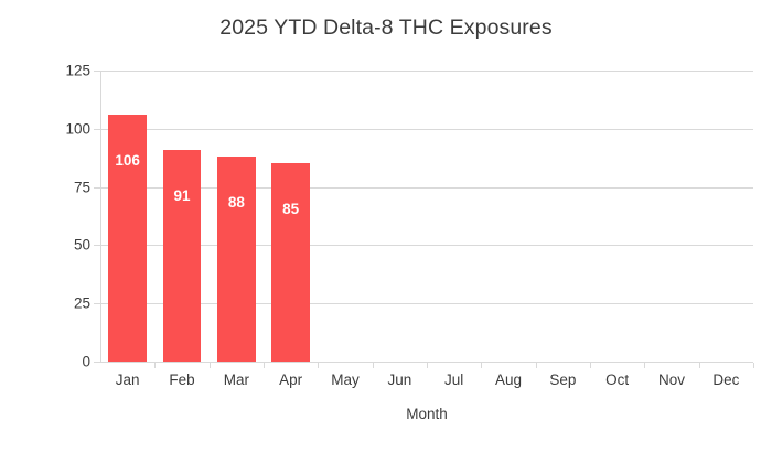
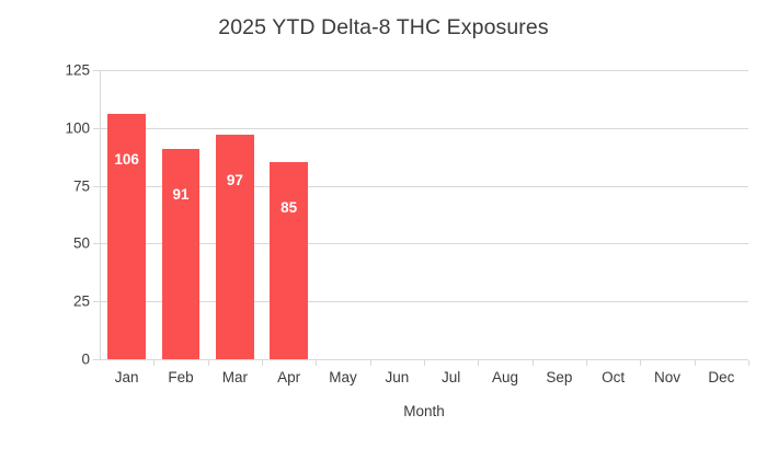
Mar: 88 -> 97
